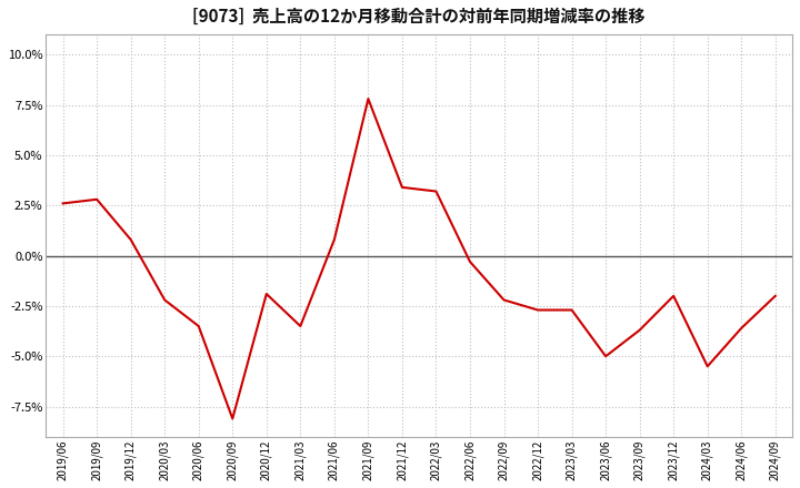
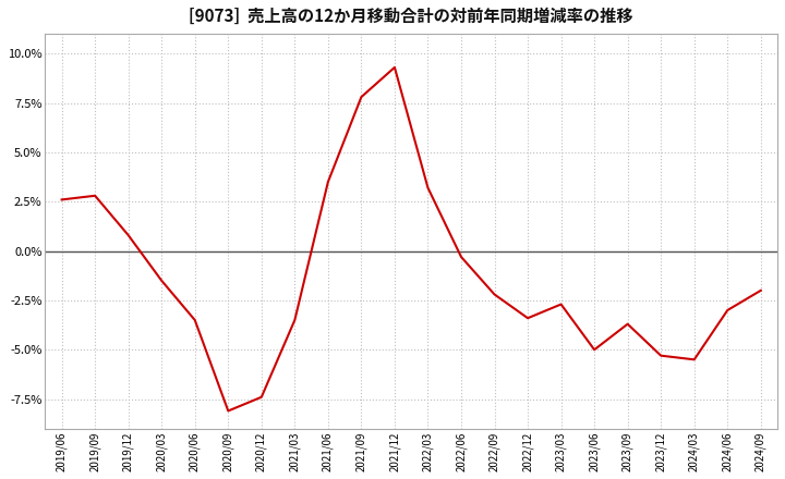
2020/03: -2.2% -> -1.5%
2020/12: -1.9% -> -7.4%
2021/06: 0.8% -> 3.5%
2021/12: 3.4% -> 9.3%
2022/12: -2.7% -> -3.4%
2023/12: -2.0% -> -5.3%
2024/06: -3.6% -> -3.0%
